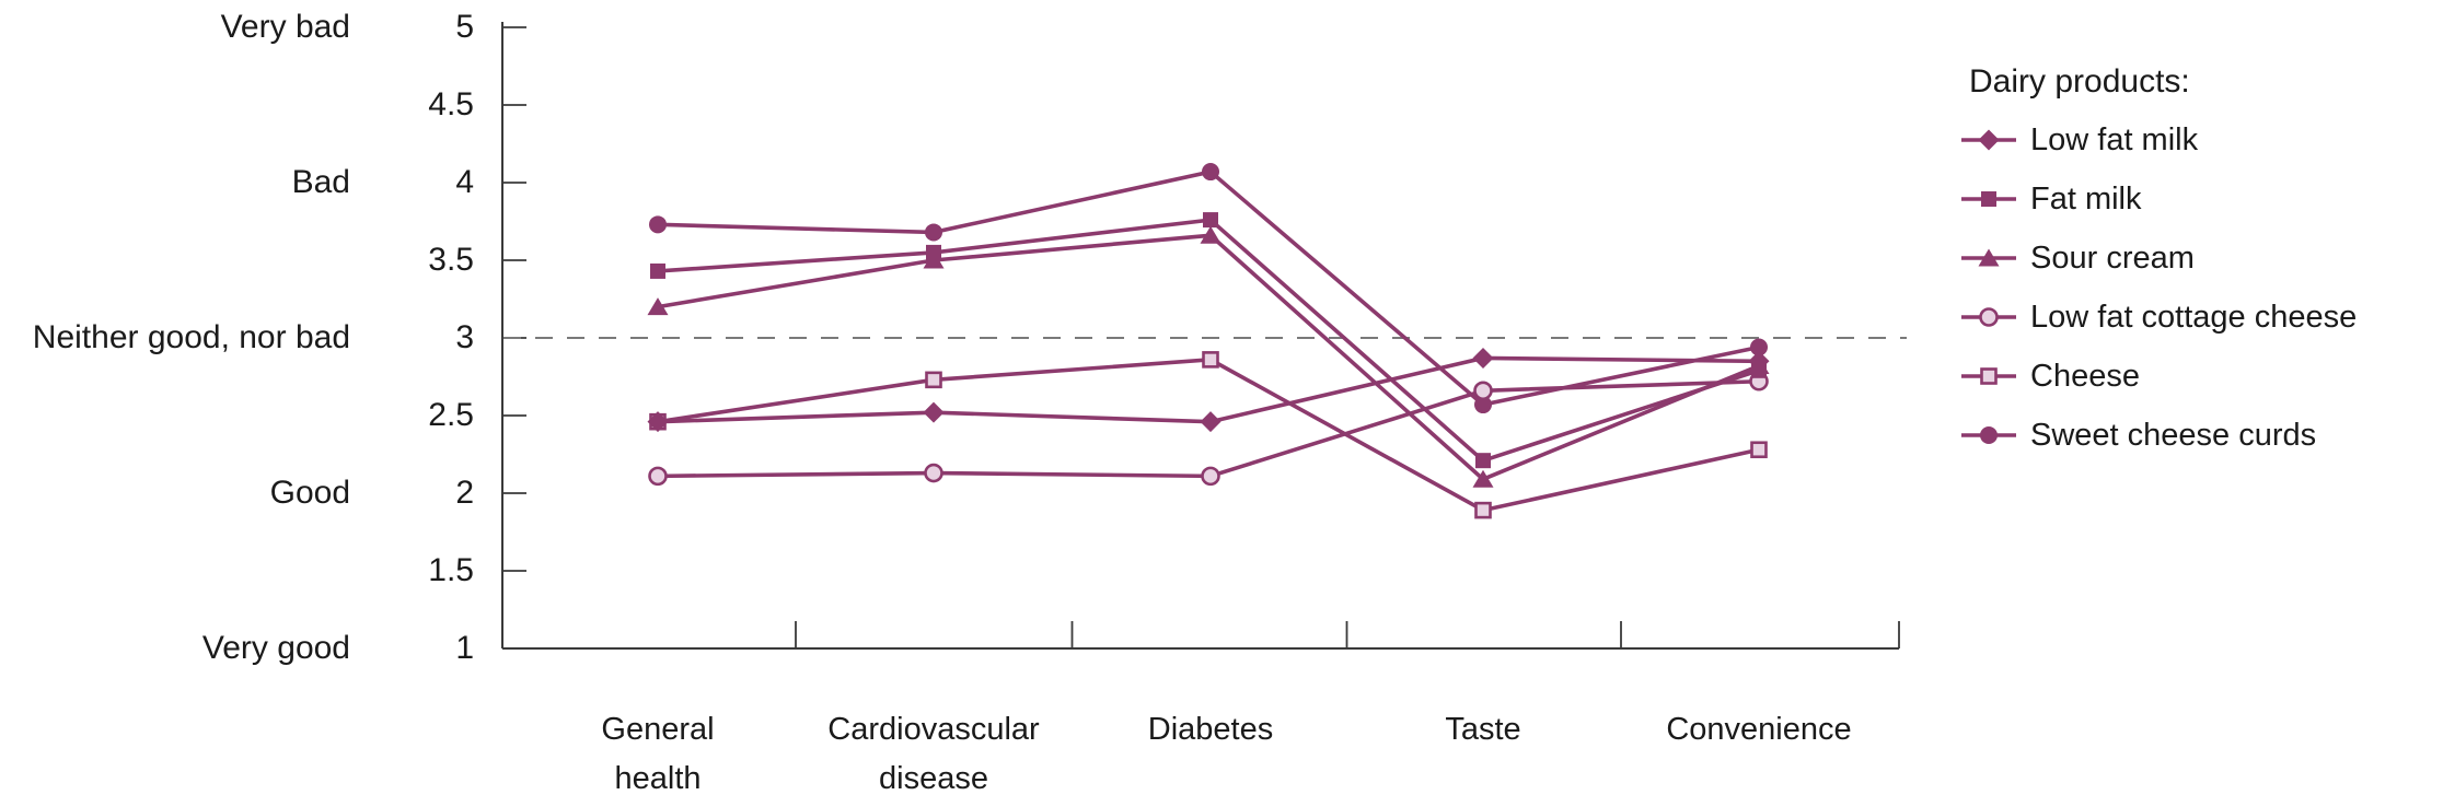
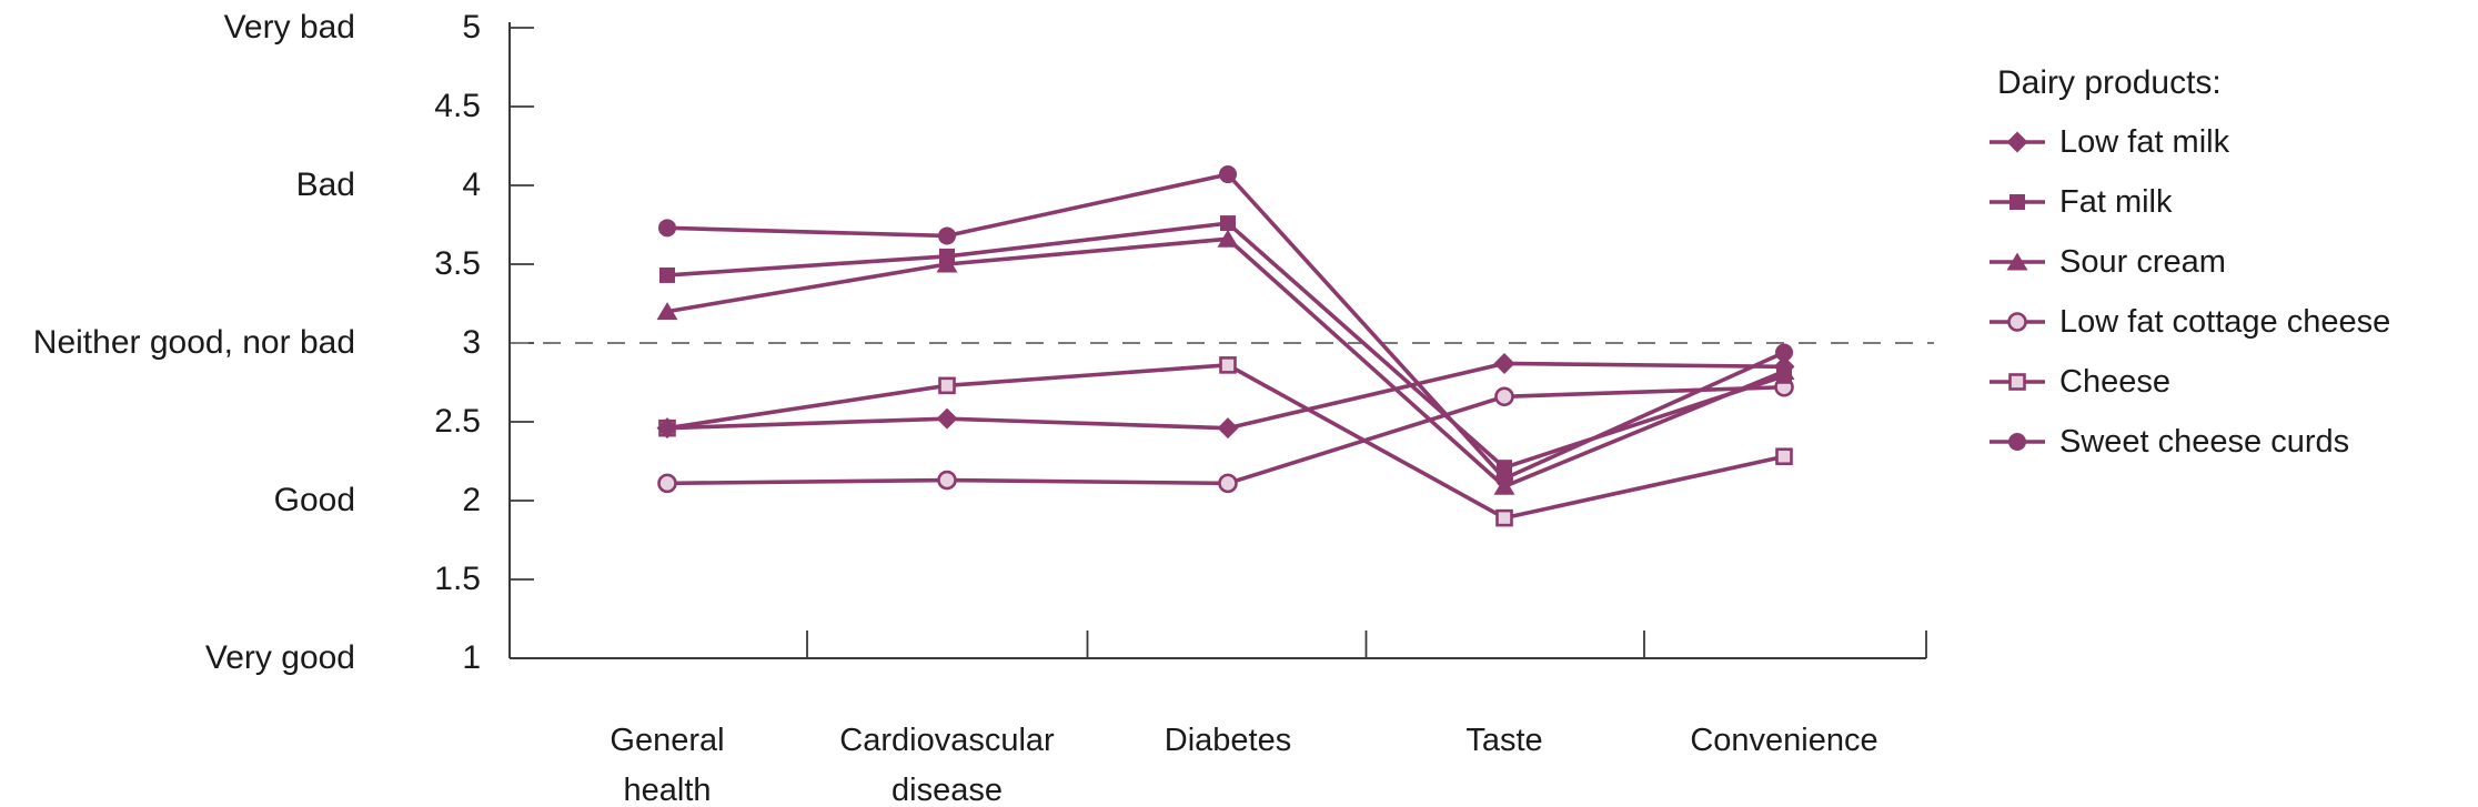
Sweet cheese curds/Taste: 2.57 -> 2.14
